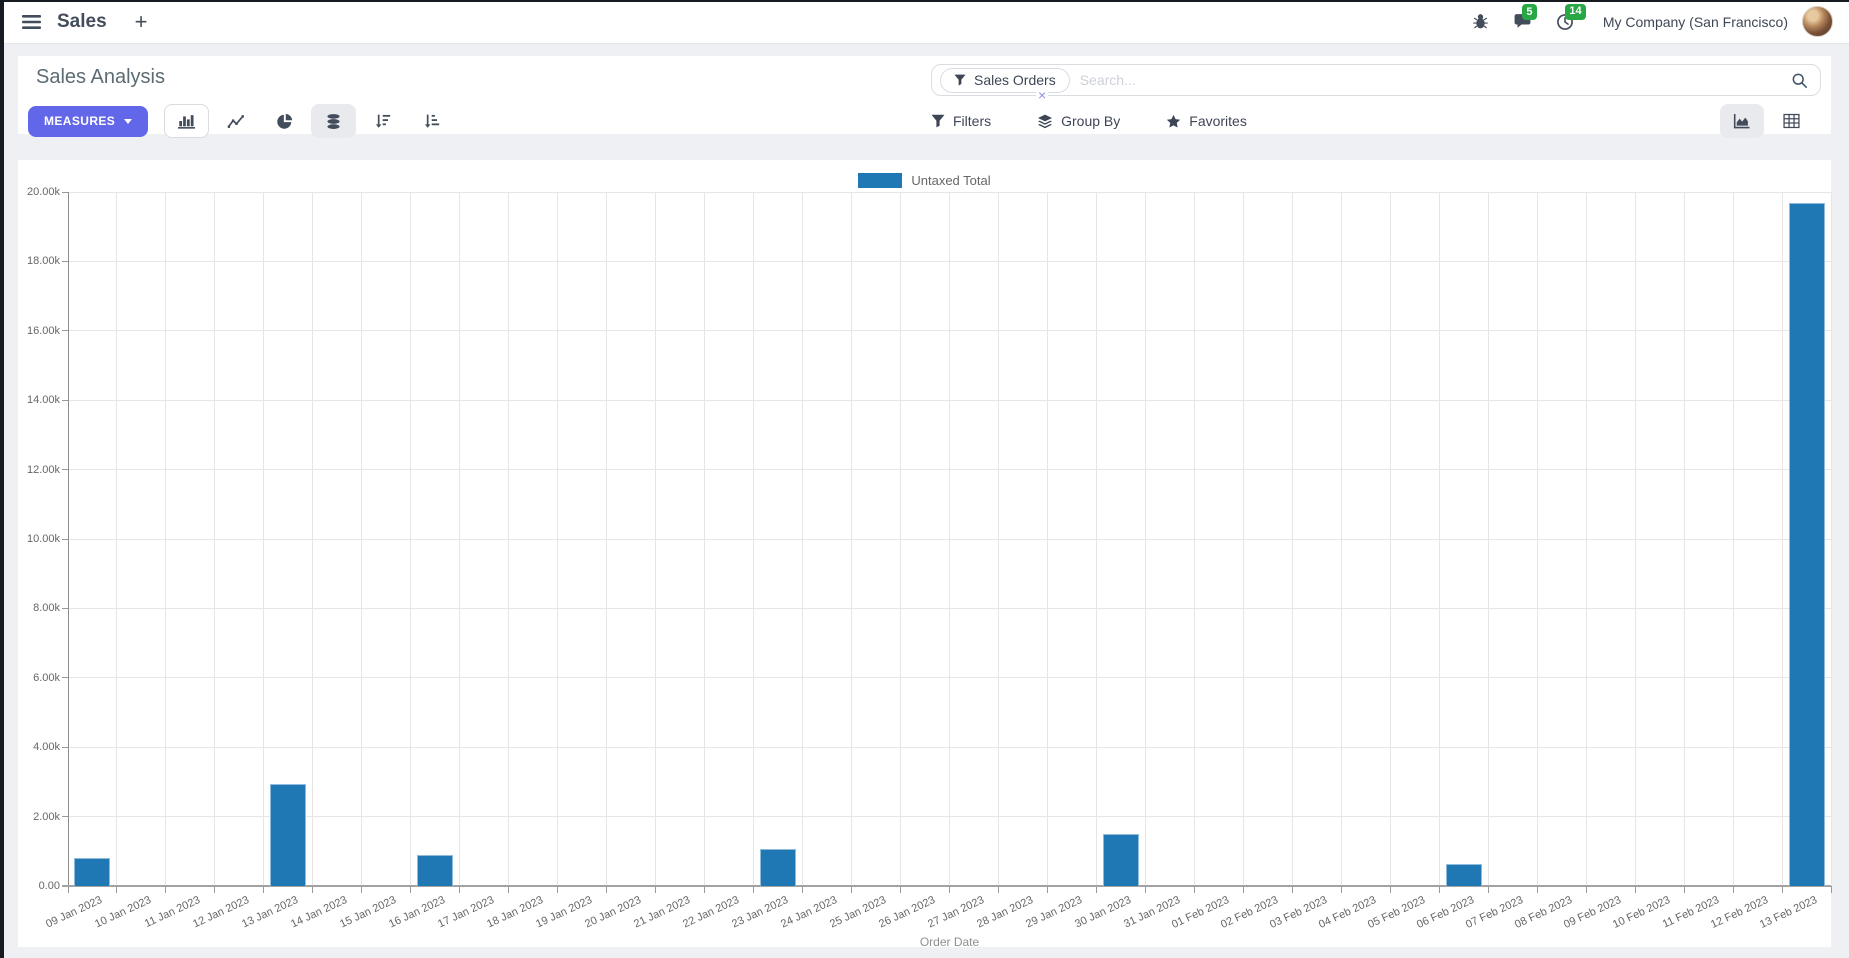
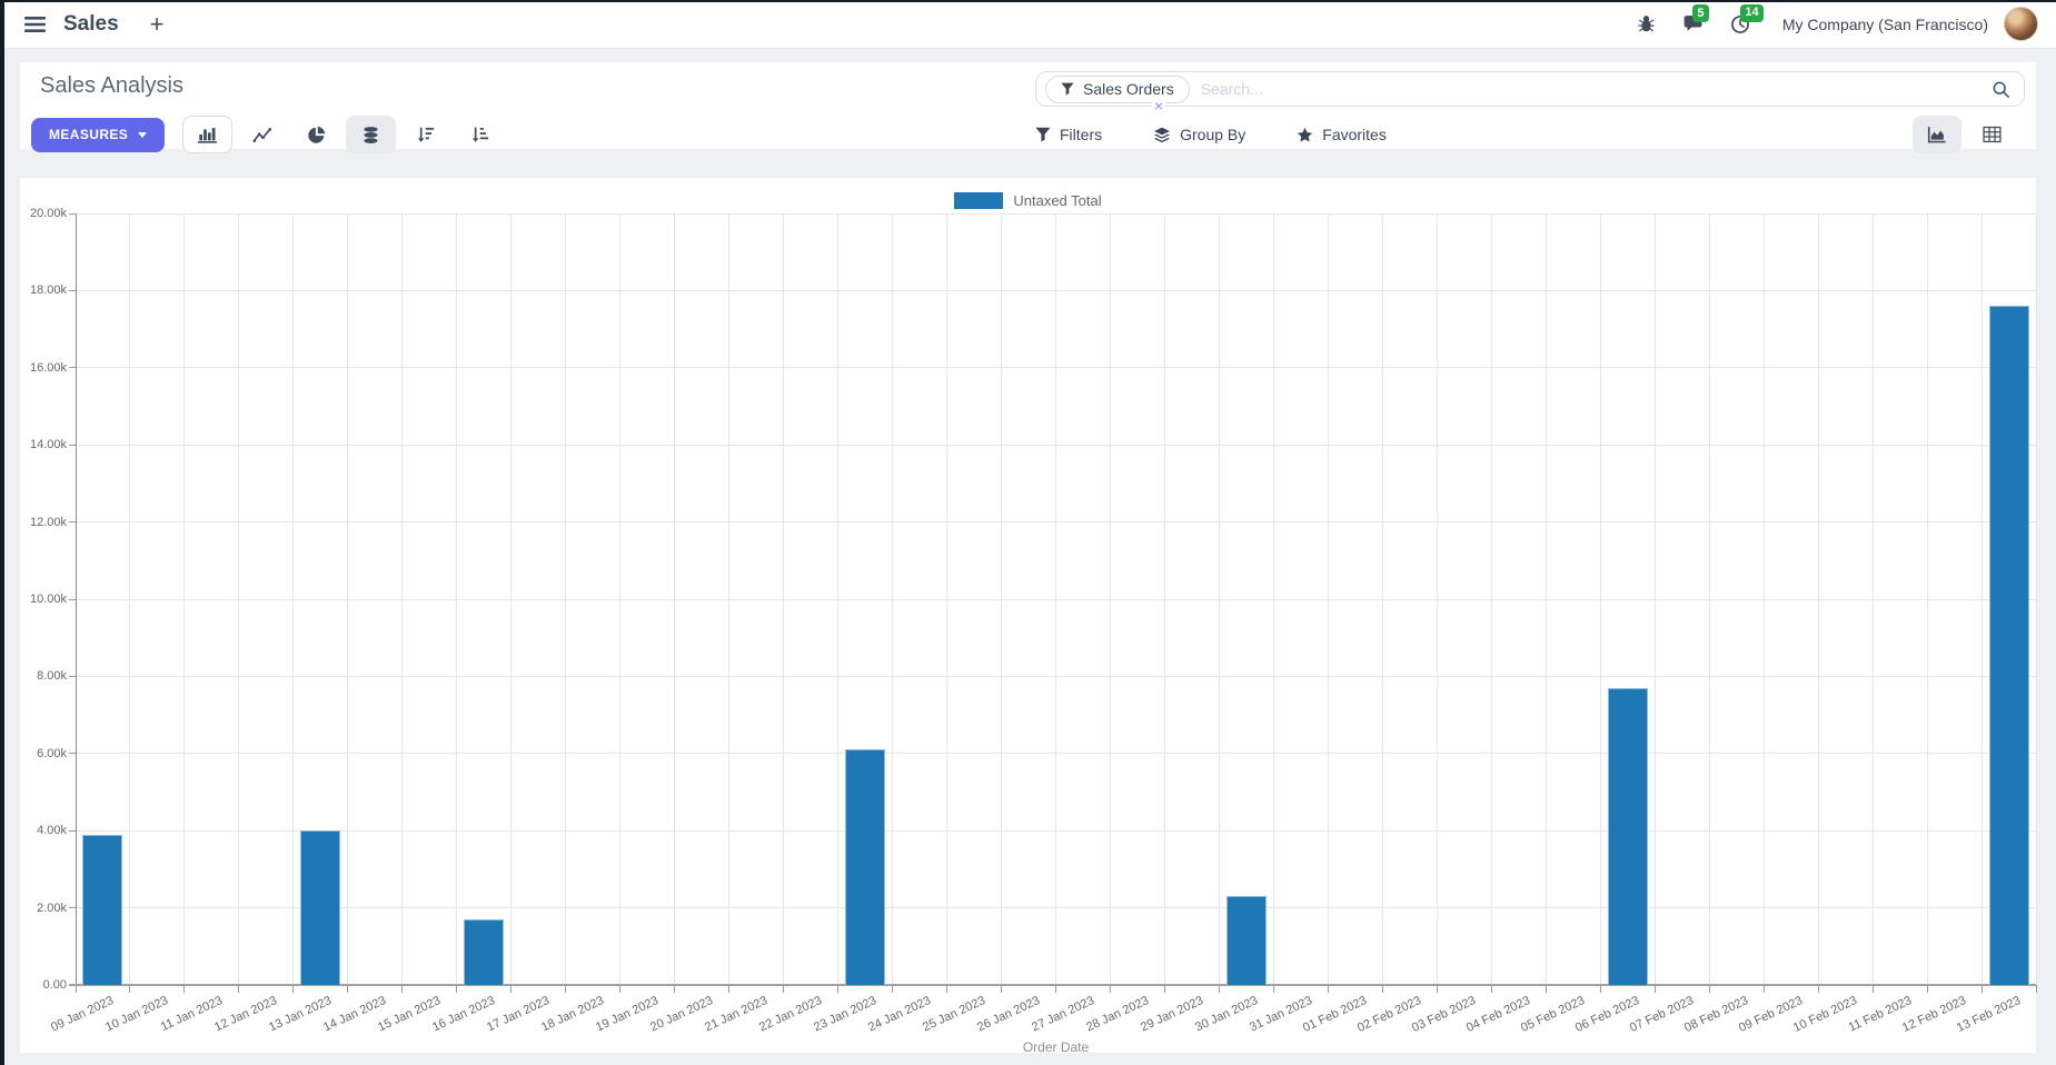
09 Jan 2023: 0.8k -> 3.9k
13 Jan 2023: 3.0k -> 4.0k
16 Jan 2023: 0.9k -> 1.7k
23 Jan 2023: 1.1k -> 6.1k
30 Jan 2023: 1.5k -> 2.3k
06 Feb 2023: 0.6k -> 7.7k
13 Feb 2023: 19.7k -> 17.6k
